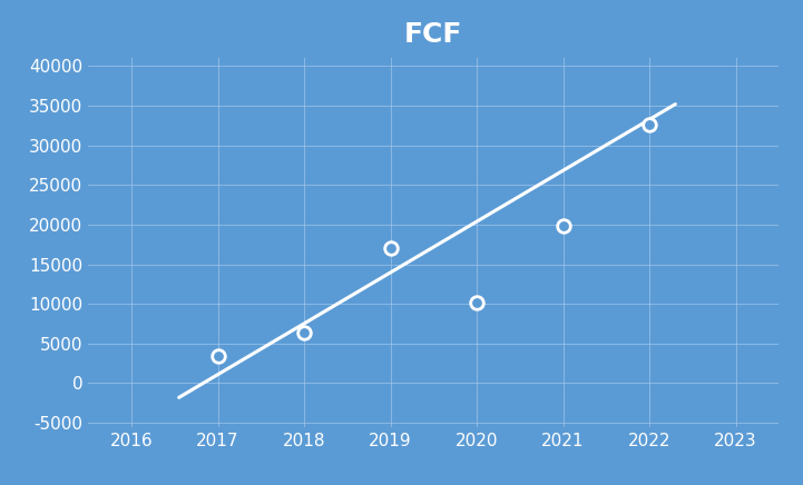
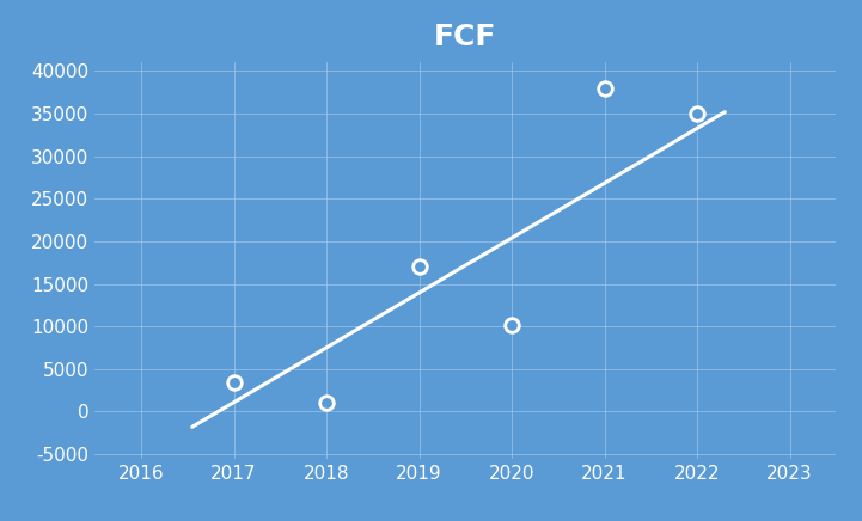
2018: 6400 -> 1000
2021: 19800 -> 38000
2022: 32600 -> 35000
